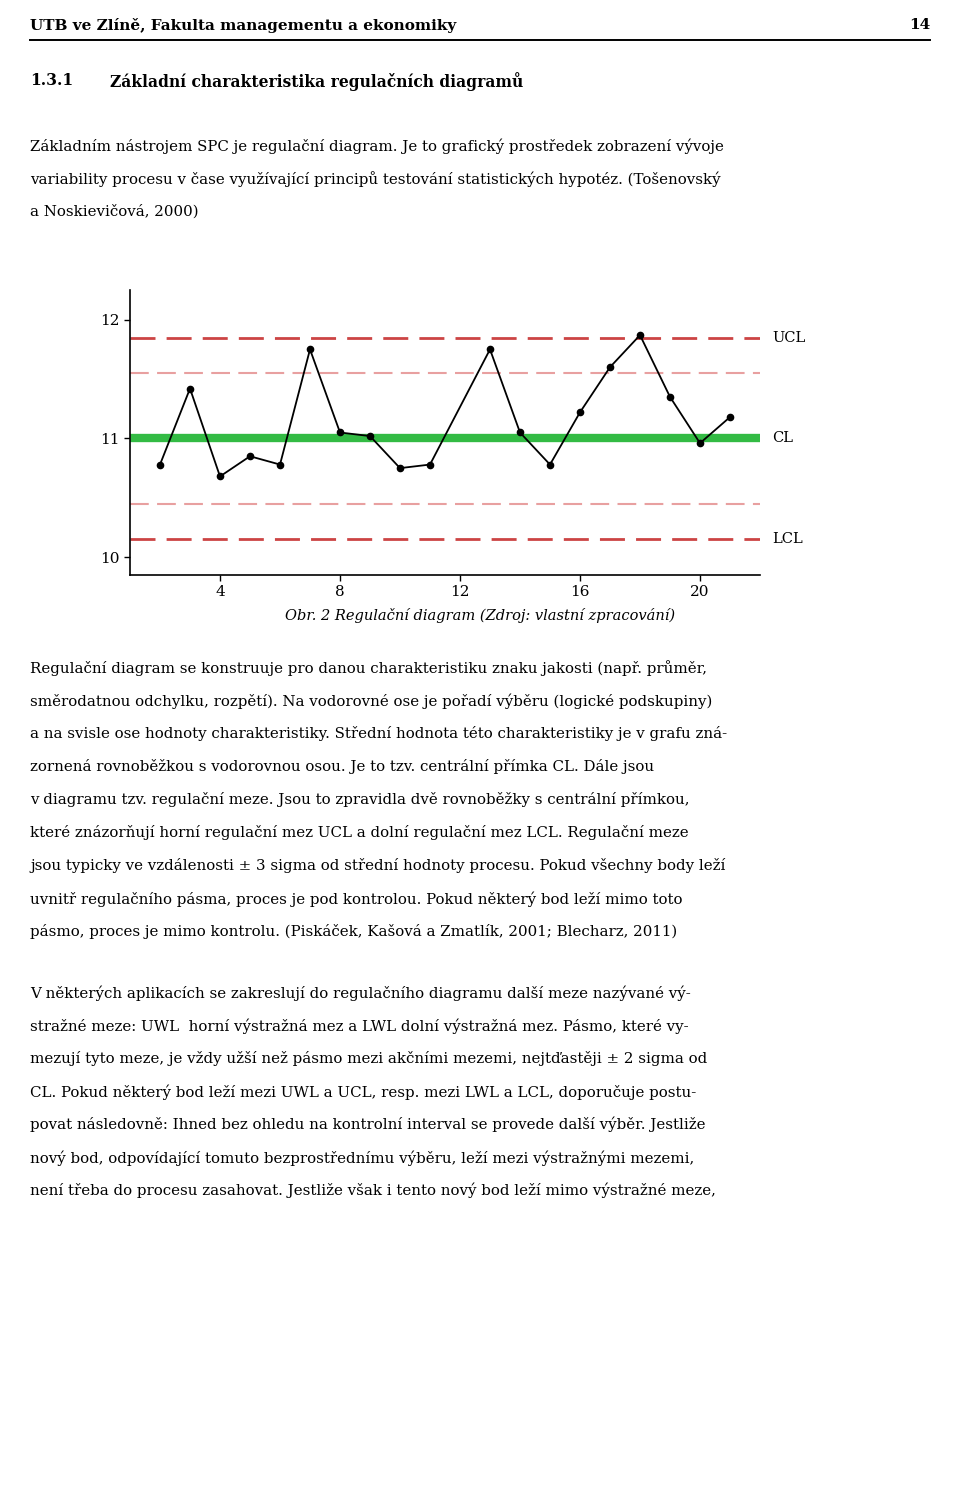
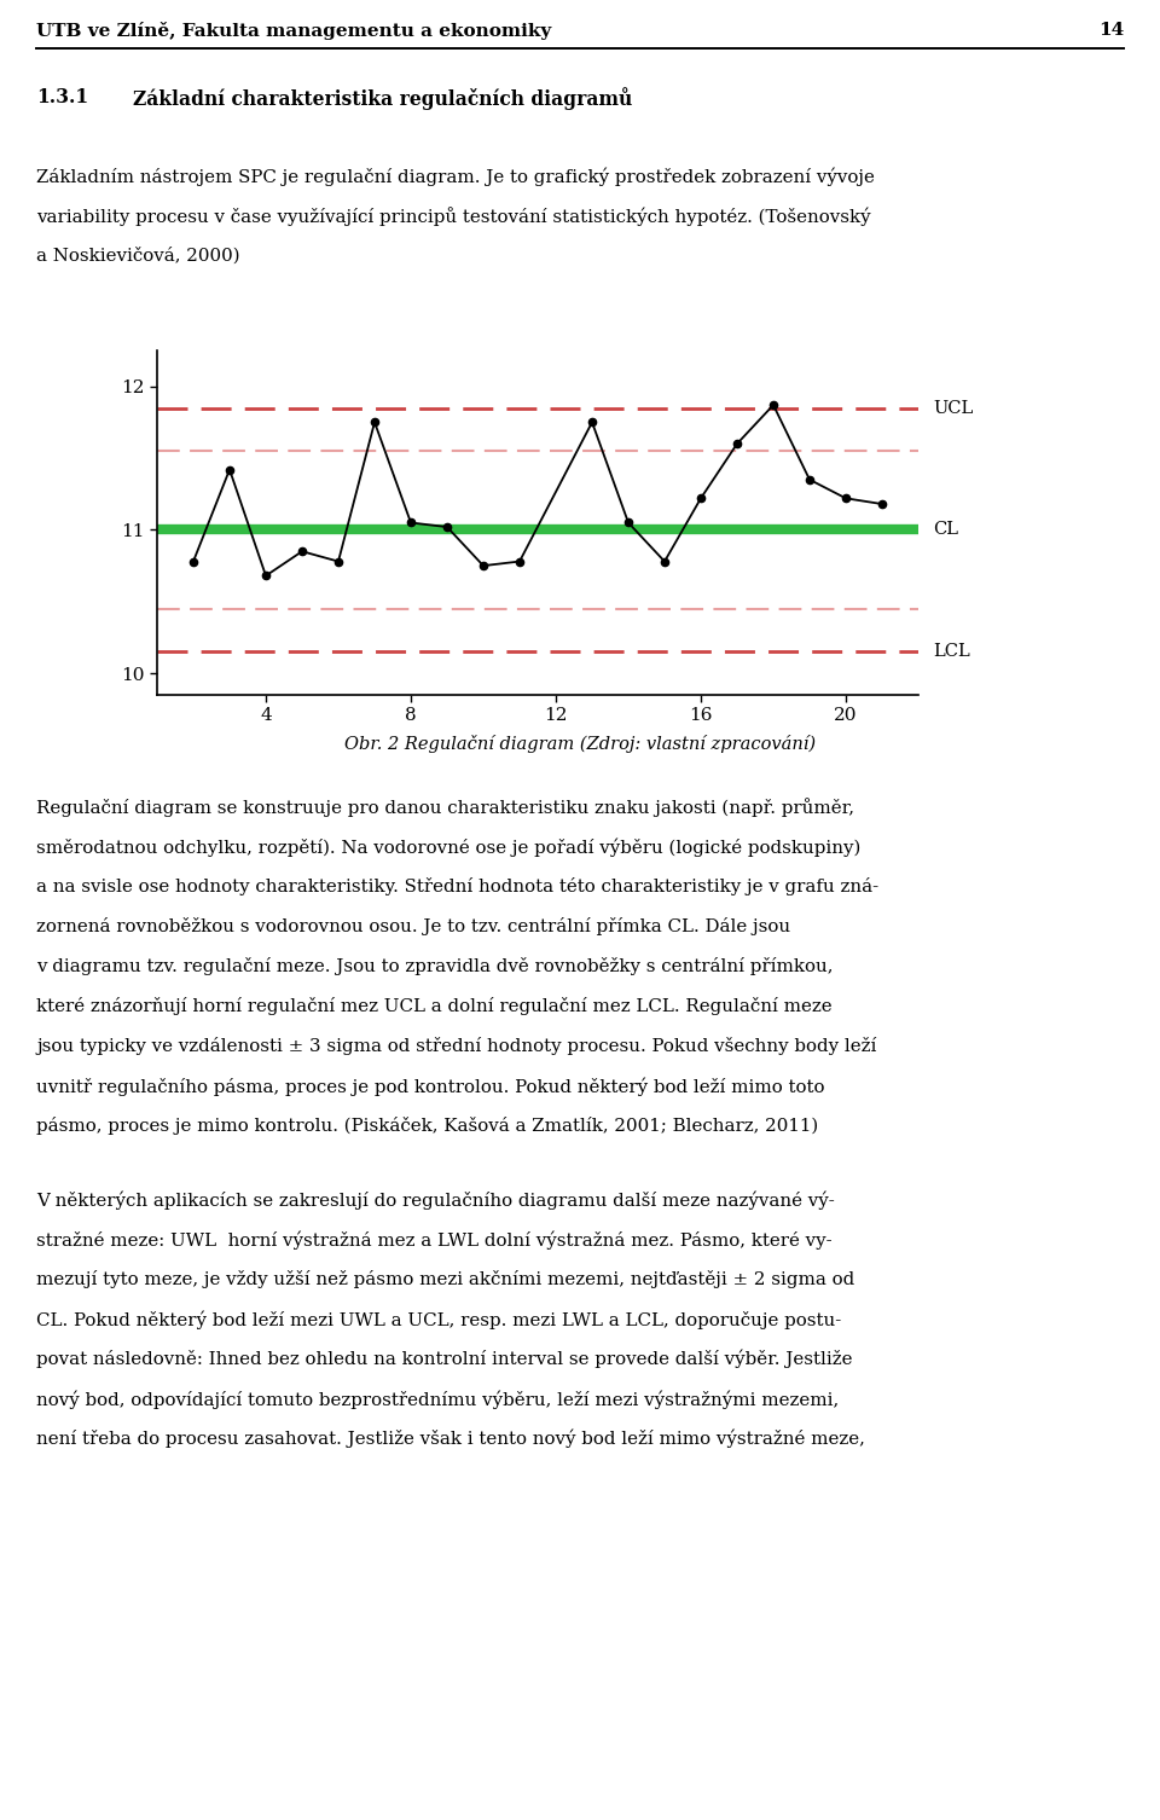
20: 10.96 -> 11.22
